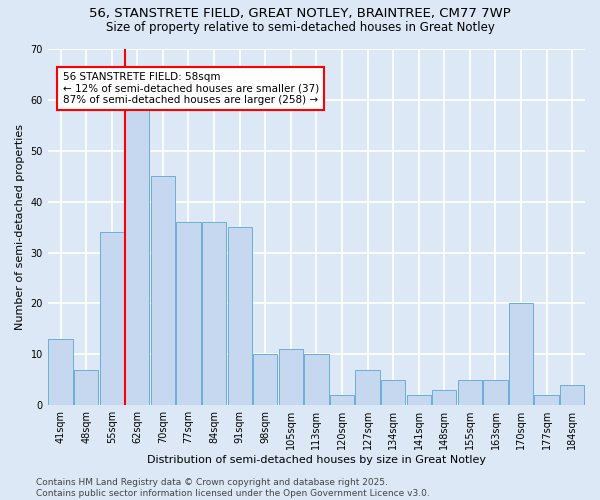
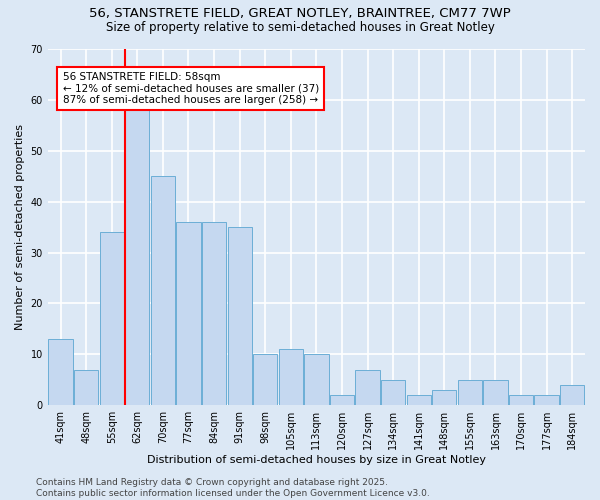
170sqm: 20 -> 2
